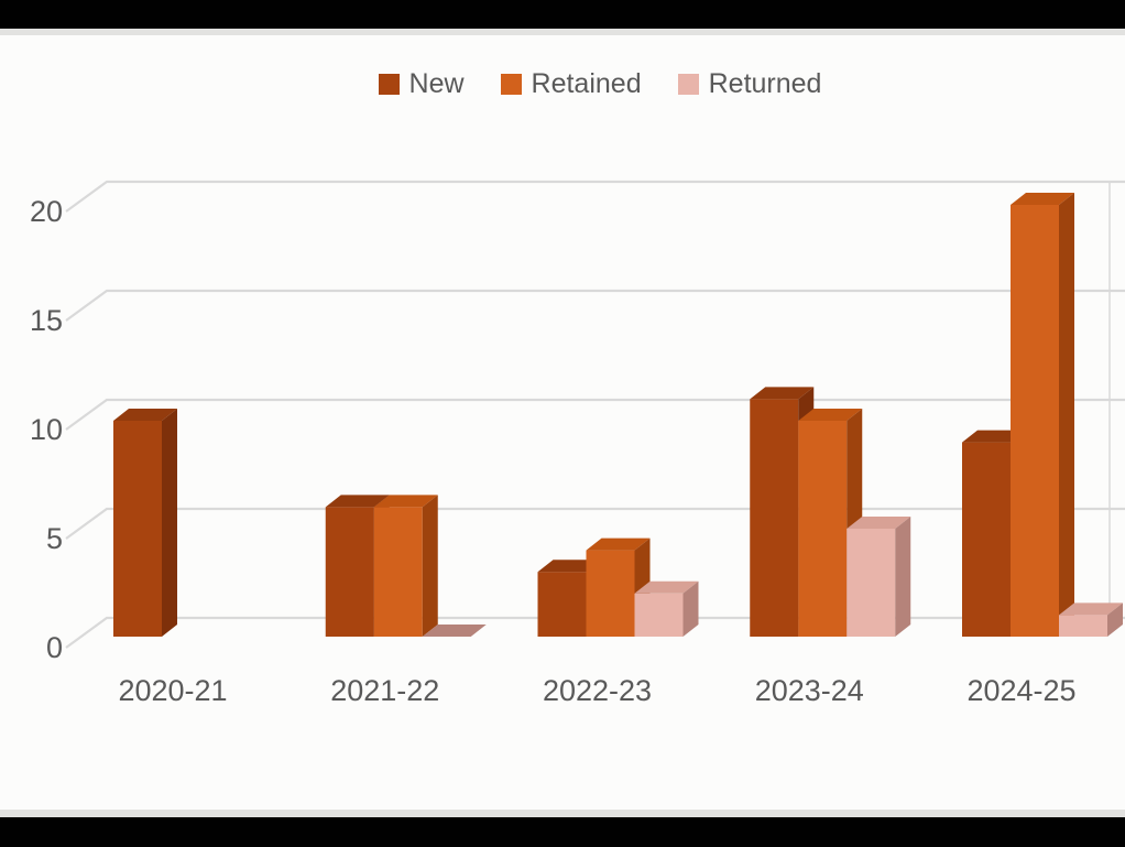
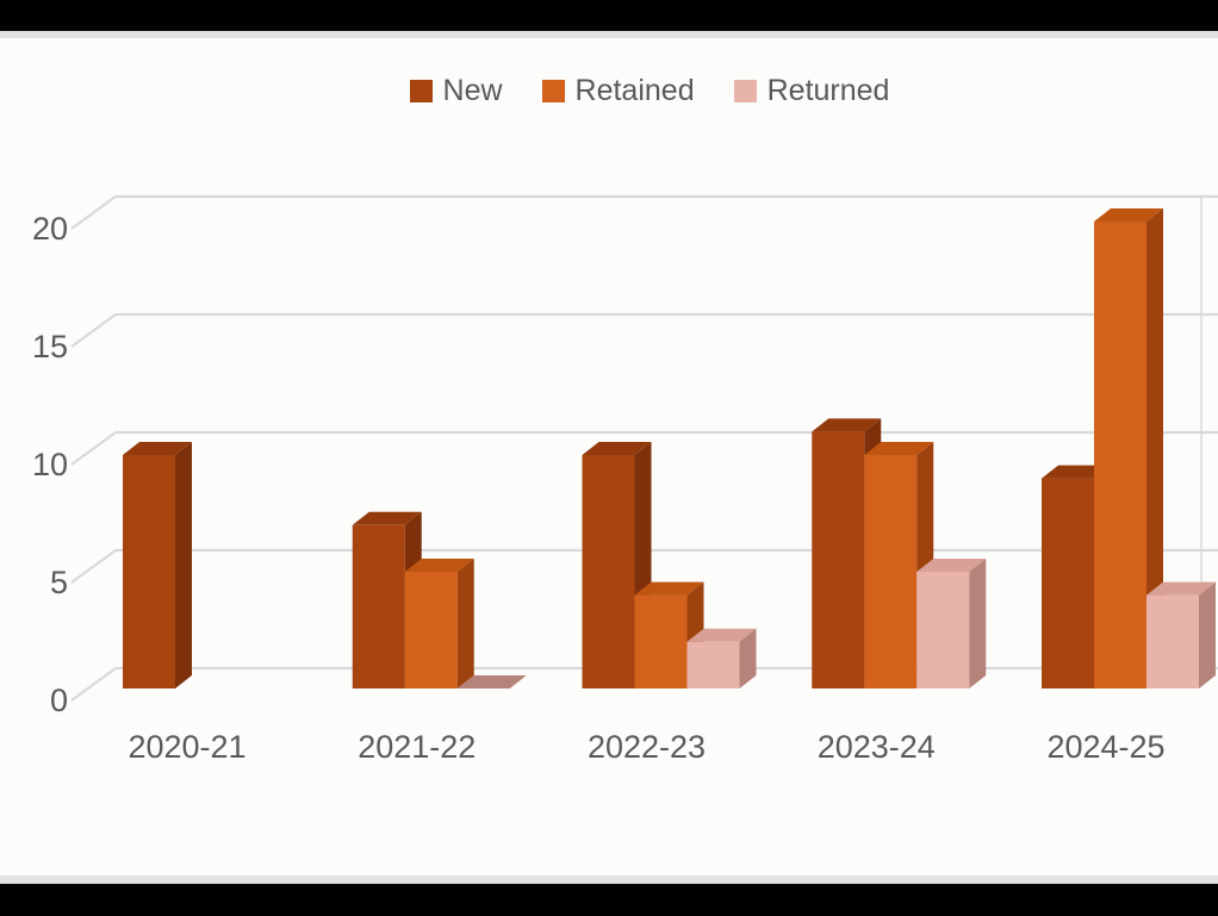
New/2021-22: 6 -> 7
Retained/2021-22: 6 -> 5
New/2022-23: 3 -> 10
Returned/2024-25: 1 -> 4
